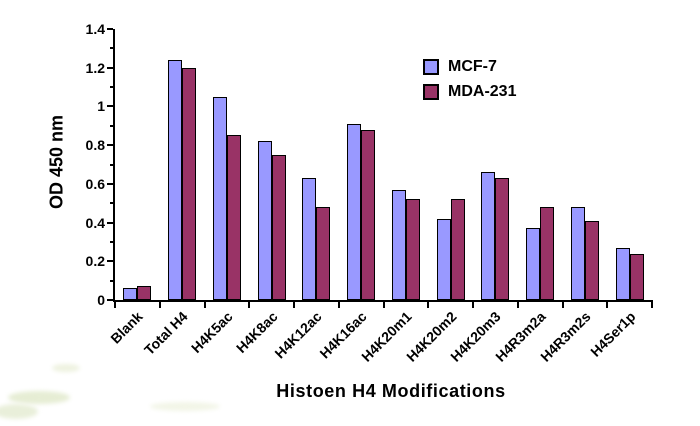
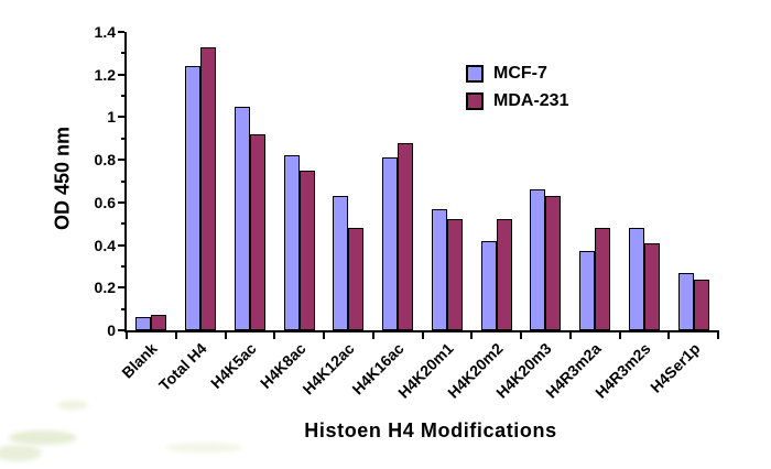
MDA-231/Total H4: 1.20 -> 1.33
MDA-231/H4K5ac: 0.85 -> 0.92
MCF-7/H4K16ac: 0.91 -> 0.81
